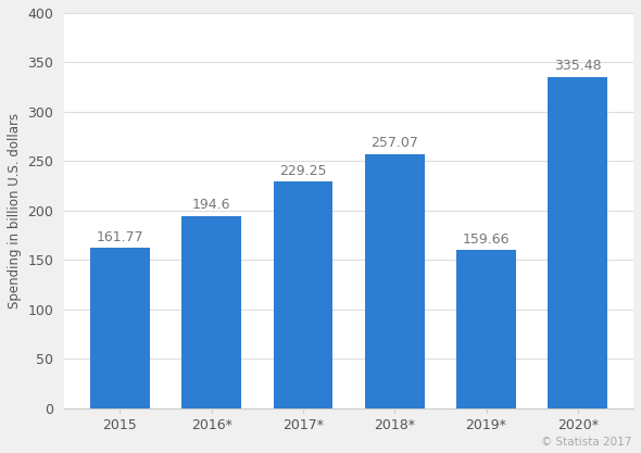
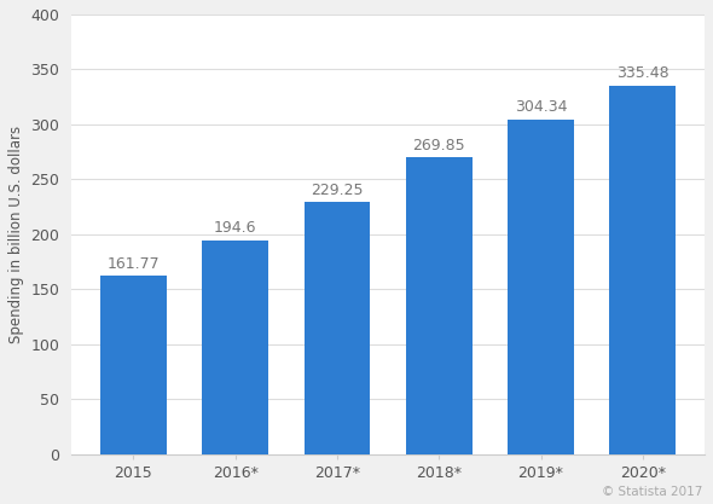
2018*: 257.07 -> 269.85
2019*: 159.66 -> 304.34
